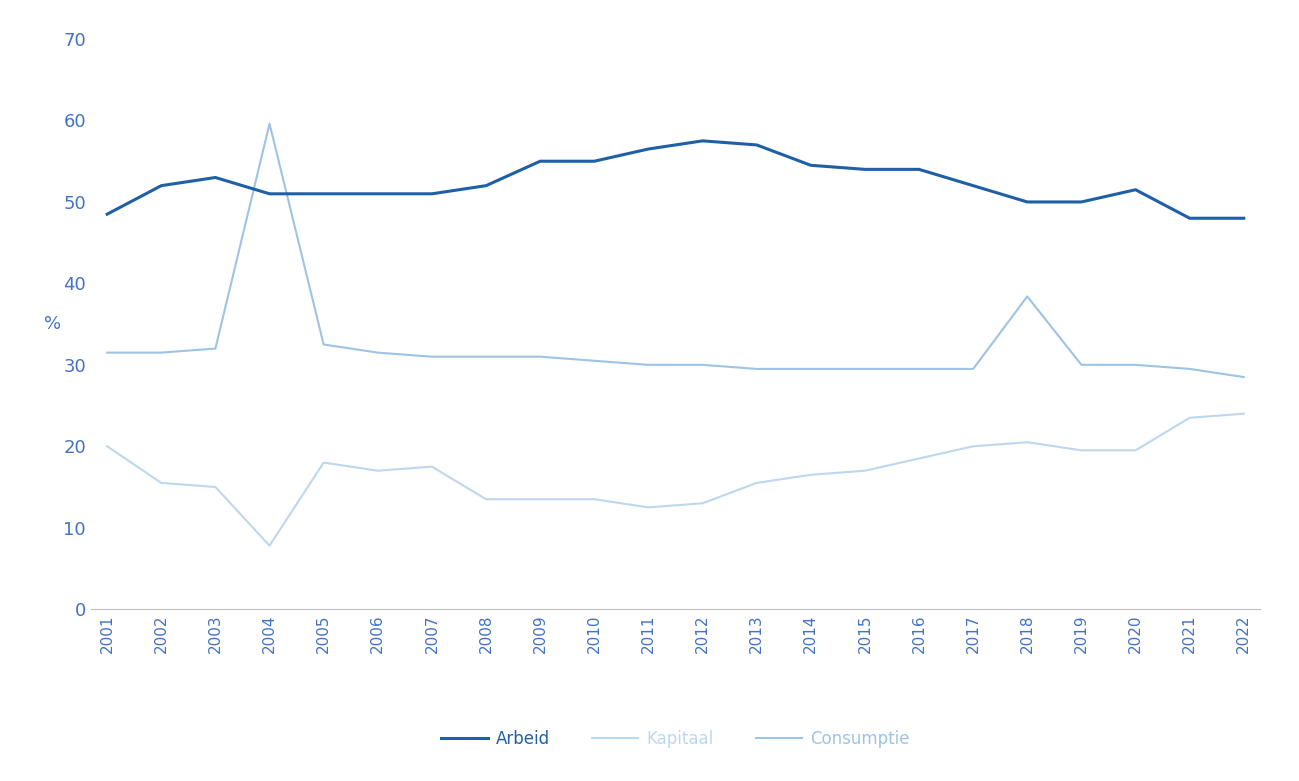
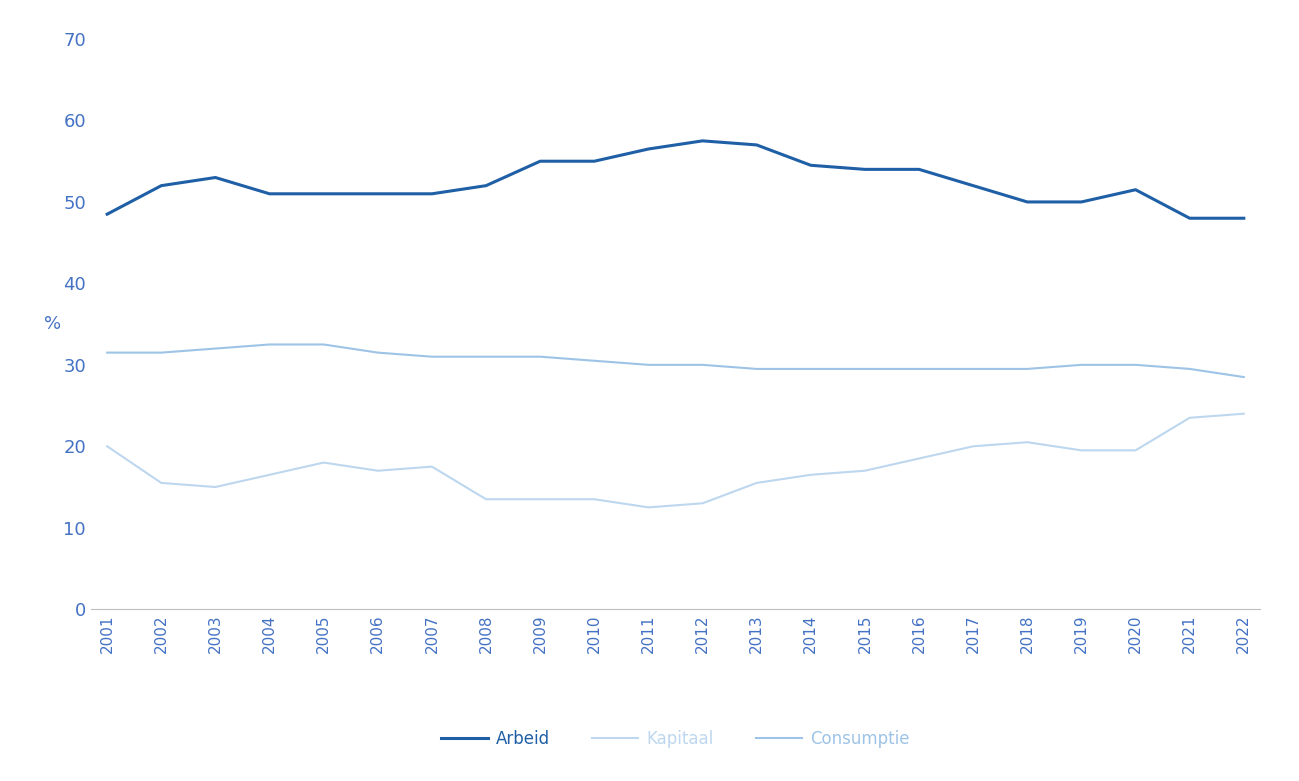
Kapitaal/2004: 7.8 -> 16.5
Consumptie/2004: 59.6 -> 32.5
Consumptie/2018: 38.4 -> 29.5
